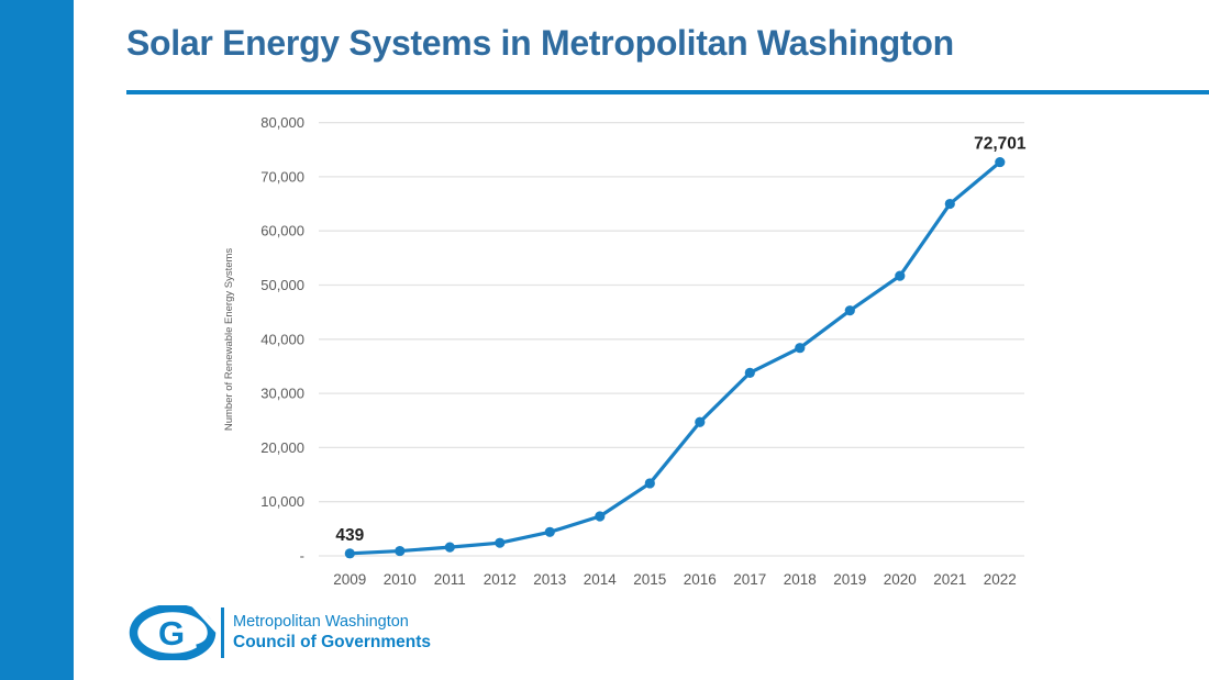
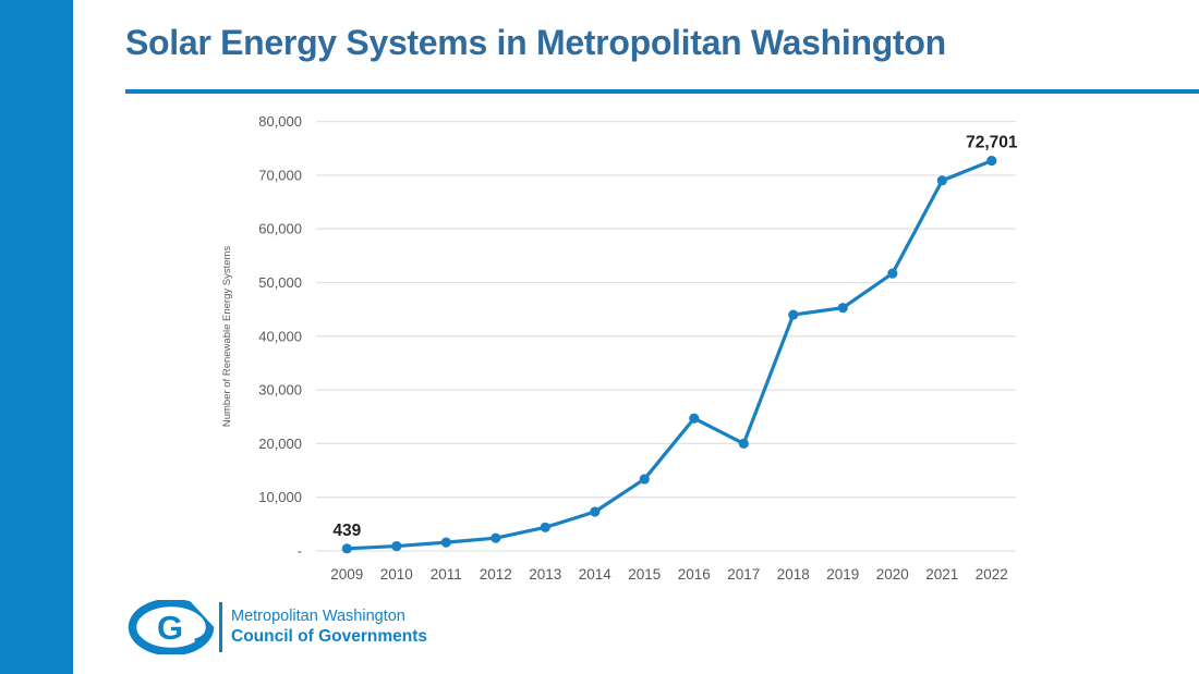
2017: 34000 -> 20000
2018: 38000 -> 44000
2021: 65000 -> 69000
